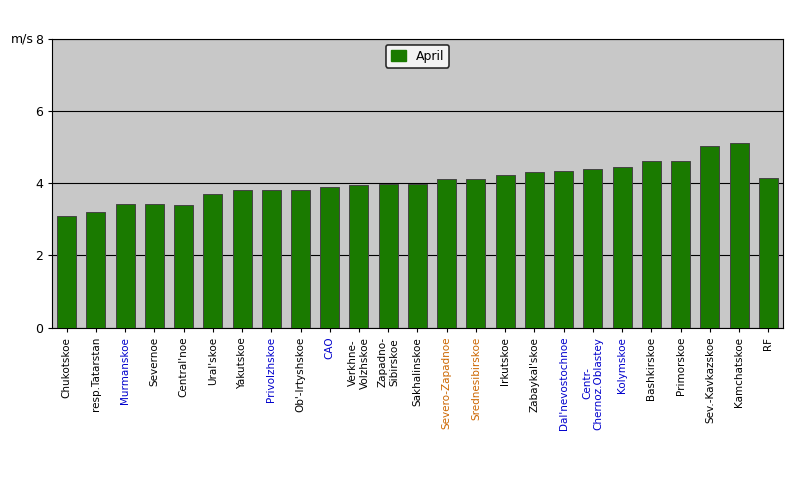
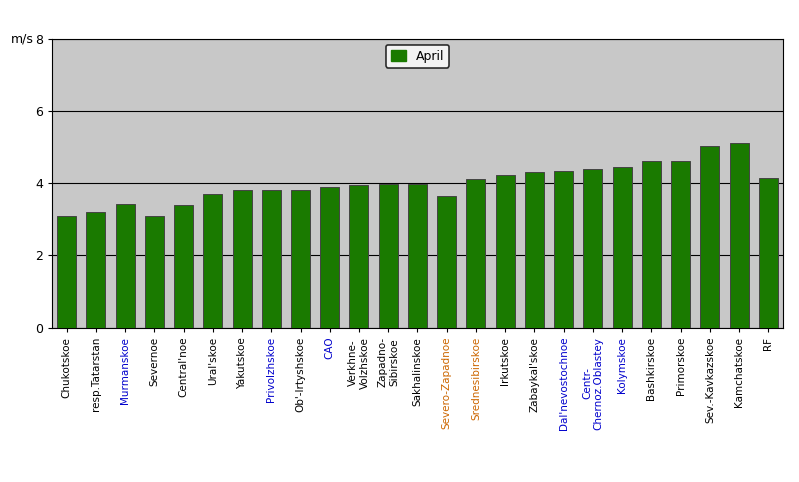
Severnoe: 3.42 -> 3.10
Severo-Zapadnoe: 4.12 -> 3.65
